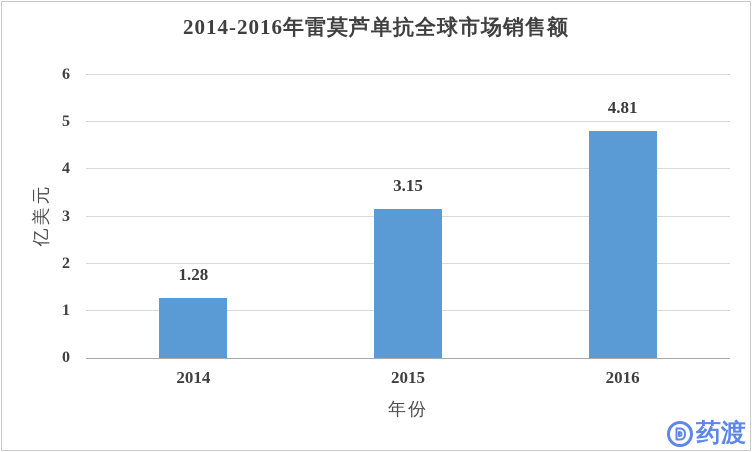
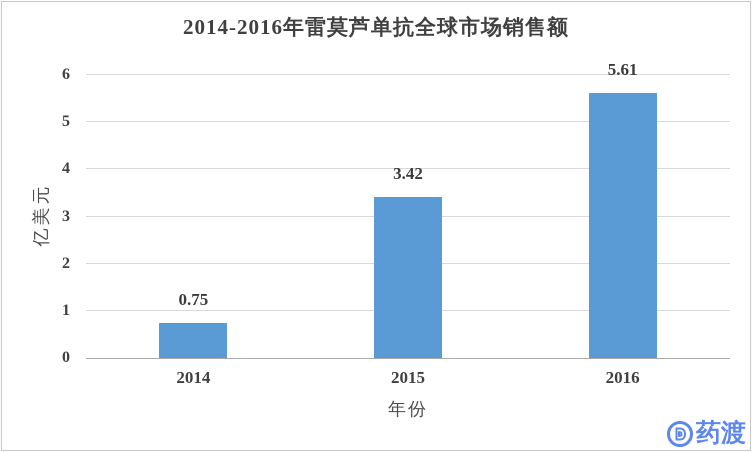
2014: 1.28 -> 0.75
2015: 3.15 -> 3.42
2016: 4.81 -> 5.61
